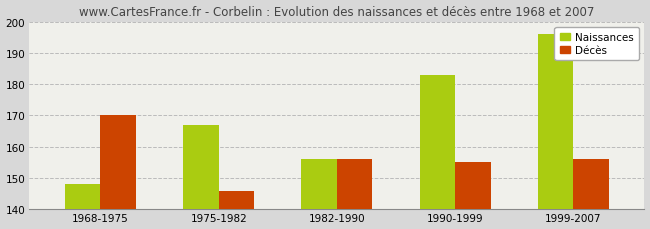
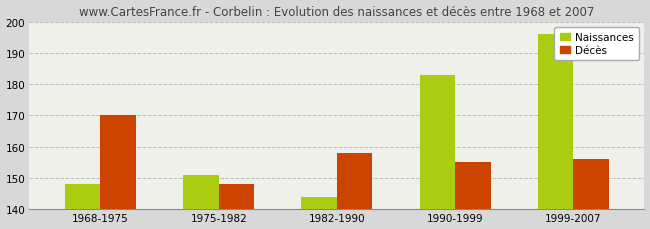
Naissances/1975-1982: 167 -> 151
Décès/1975-1982: 146 -> 148
Naissances/1982-1990: 156 -> 144
Décès/1982-1990: 156 -> 158
